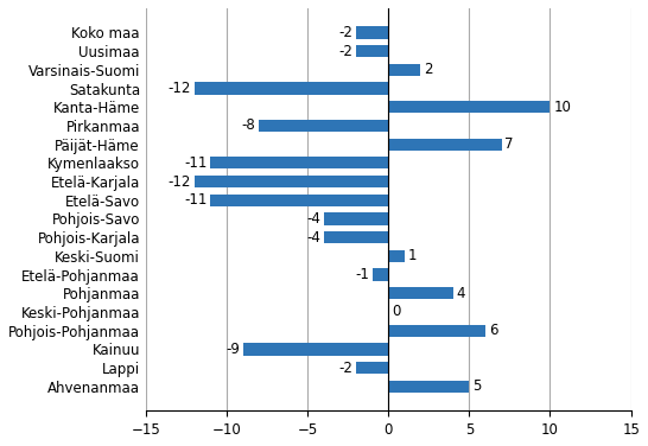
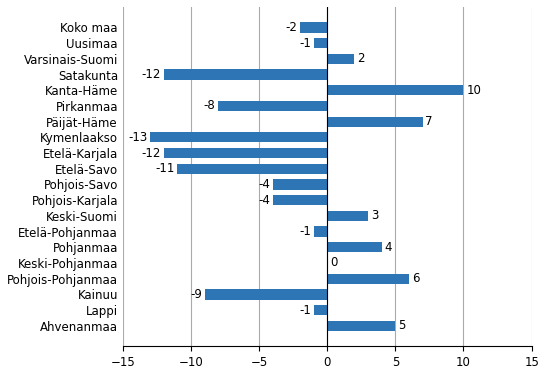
Uusimaa: -2 -> -1
Kymenlaakso: -11 -> -13
Keski-Suomi: 1 -> 3
Lappi: -2 -> -1
